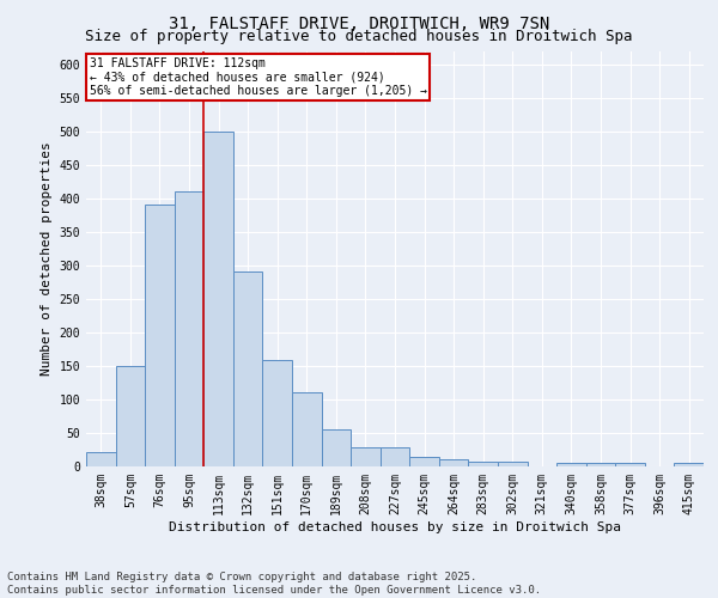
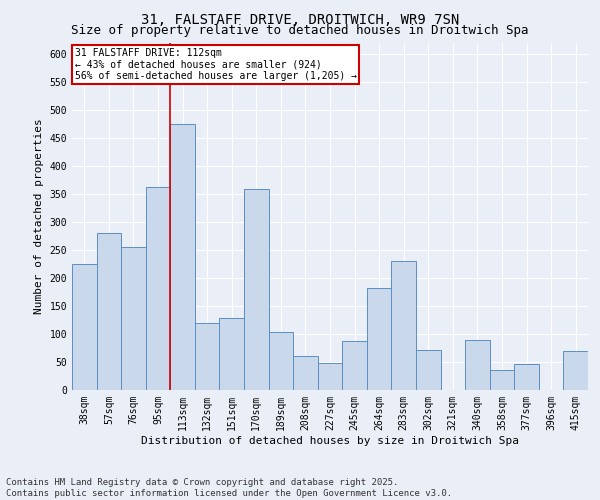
38sqm: 22 -> 224
57sqm: 150 -> 280
76sqm: 390 -> 256
95sqm: 410 -> 362
113sqm: 500 -> 474
132sqm: 290 -> 120
151sqm: 158 -> 128
170sqm: 110 -> 358
189sqm: 55 -> 104
208sqm: 28 -> 60
227sqm: 28 -> 48
245sqm: 15 -> 88
264sqm: 10 -> 182
283sqm: 7 -> 230
302sqm: 7 -> 72
340sqm: 5 -> 90
358sqm: 5 -> 36
377sqm: 5 -> 46
415sqm: 5 -> 70
